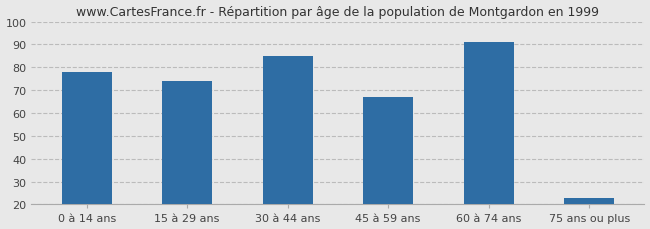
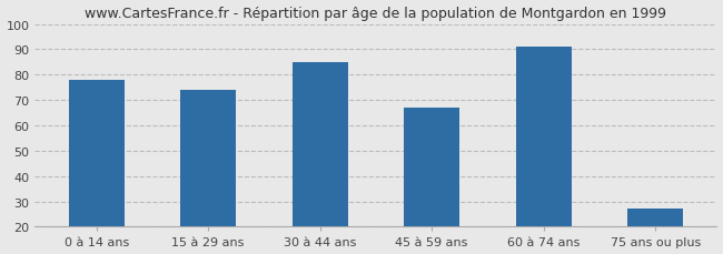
75 ans ou plus: 23 -> 27
